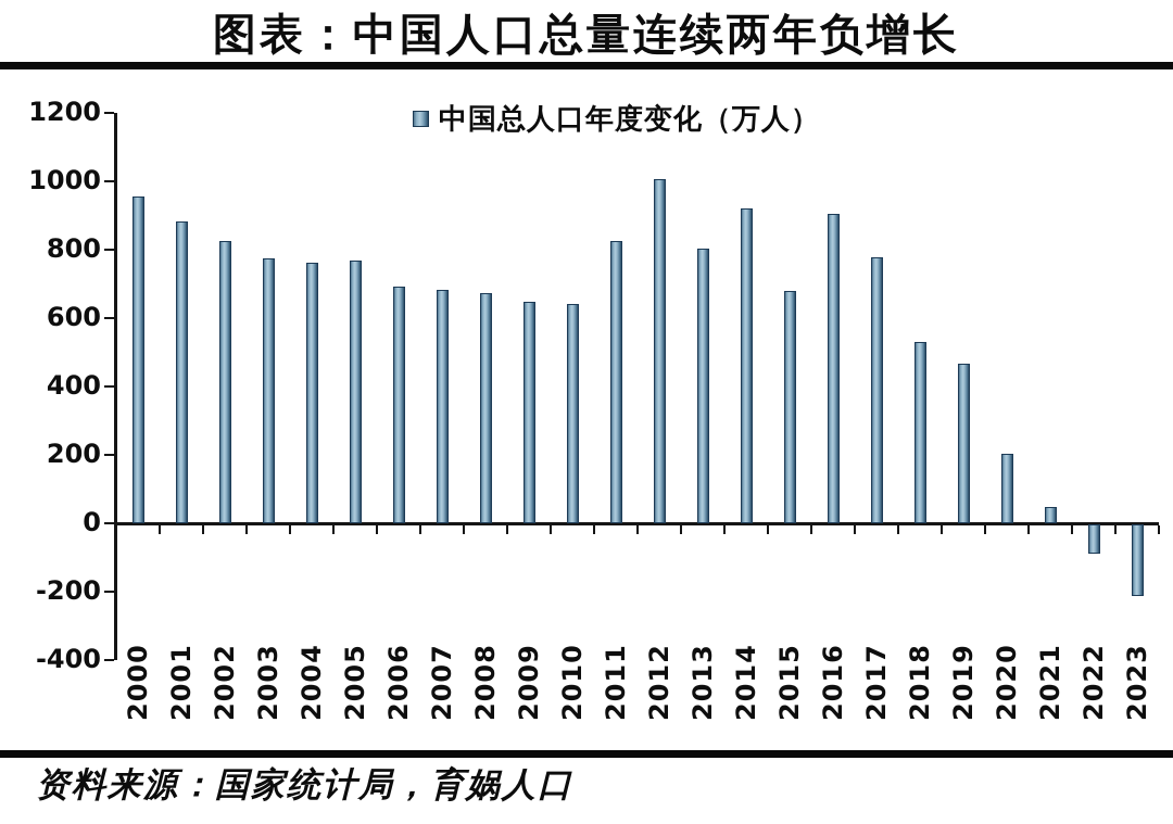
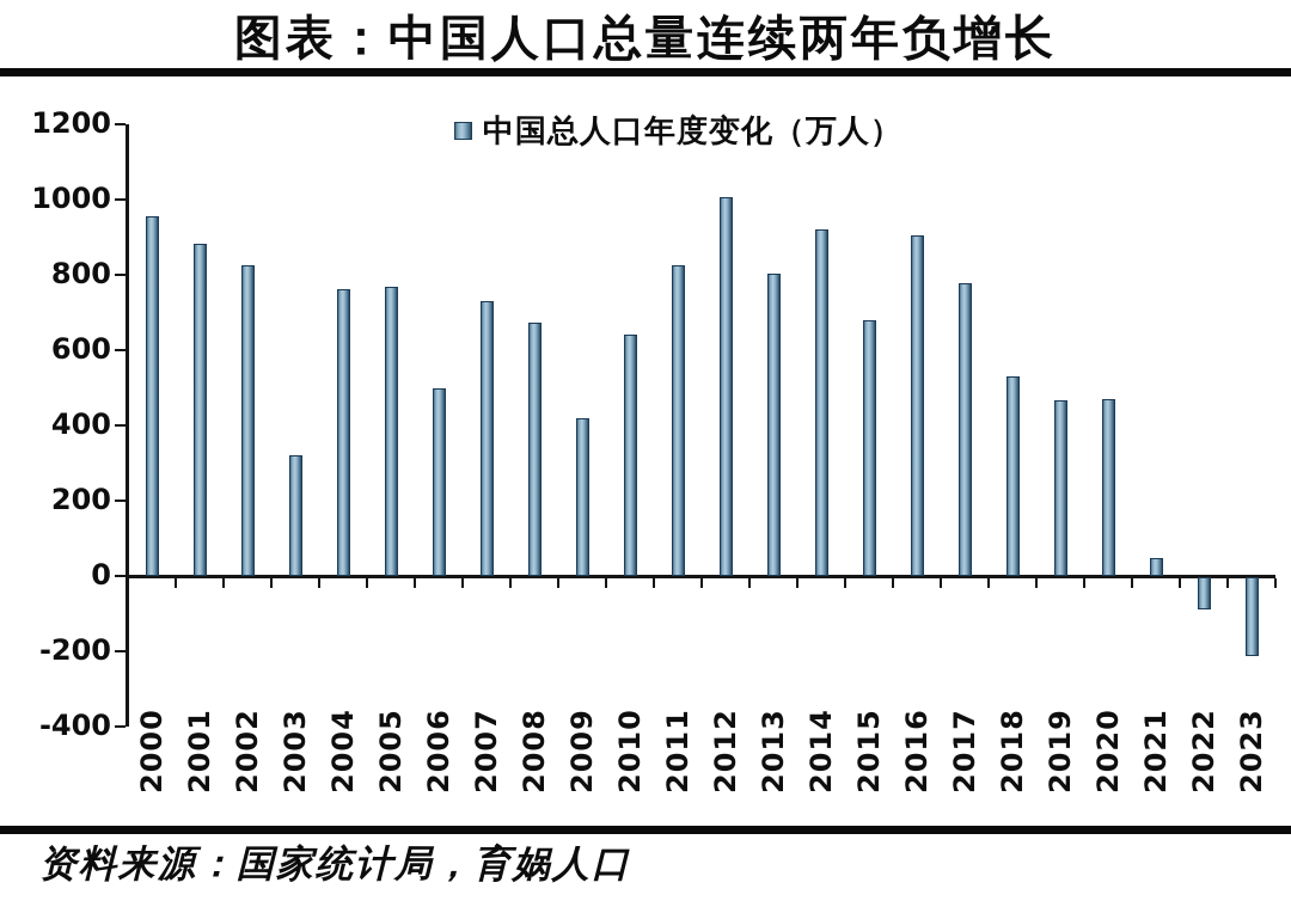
2003: 770 -> 320
2006: 690 -> 500
2007: 680 -> 730
2009: 650 -> 420
2020: 200 -> 470
